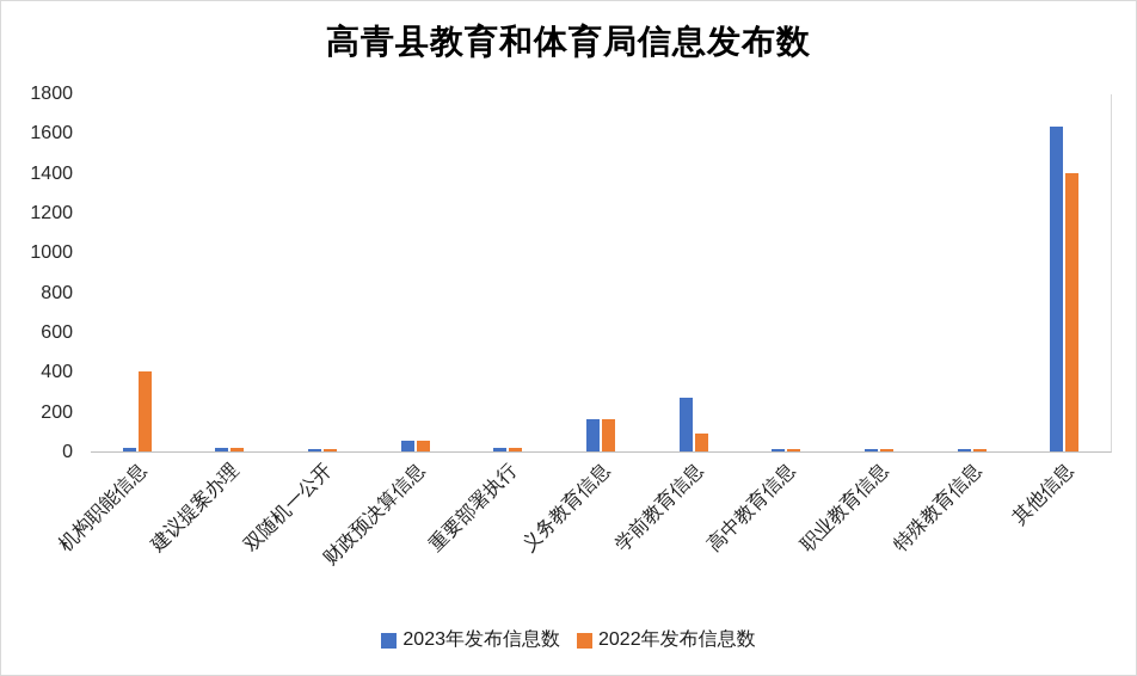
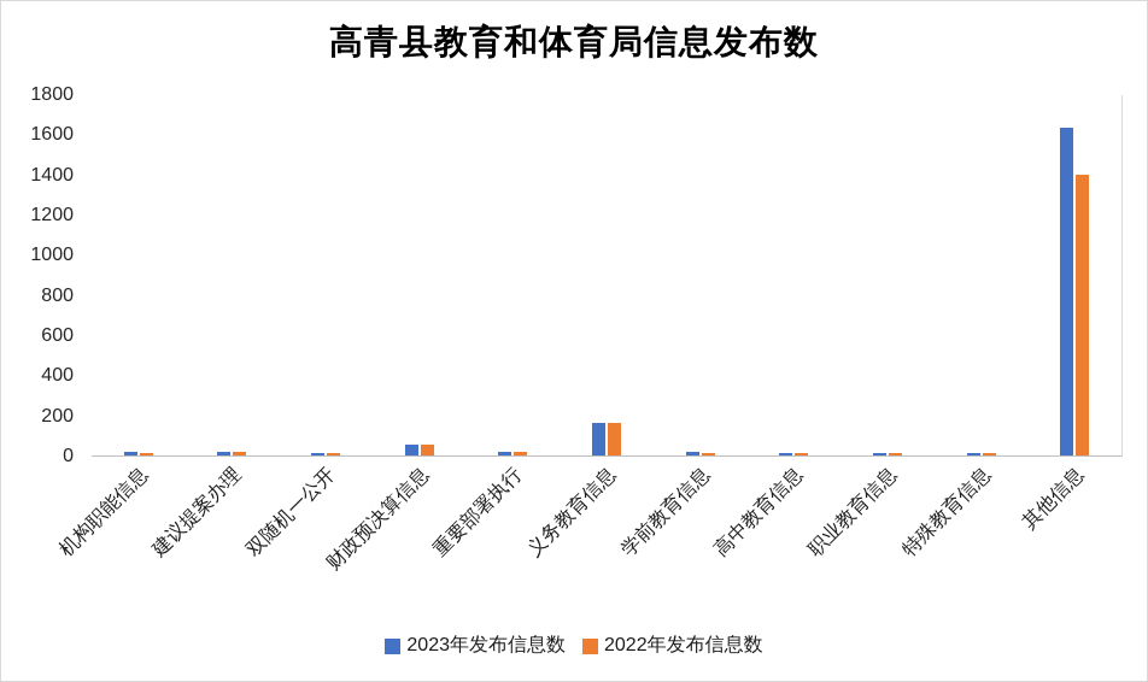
2022年发布信息数/机构职能信息: 400 -> 20
2023年发布信息数/学前教育信息: 270 -> 20
2022年发布信息数/学前教育信息: 90 -> 10
